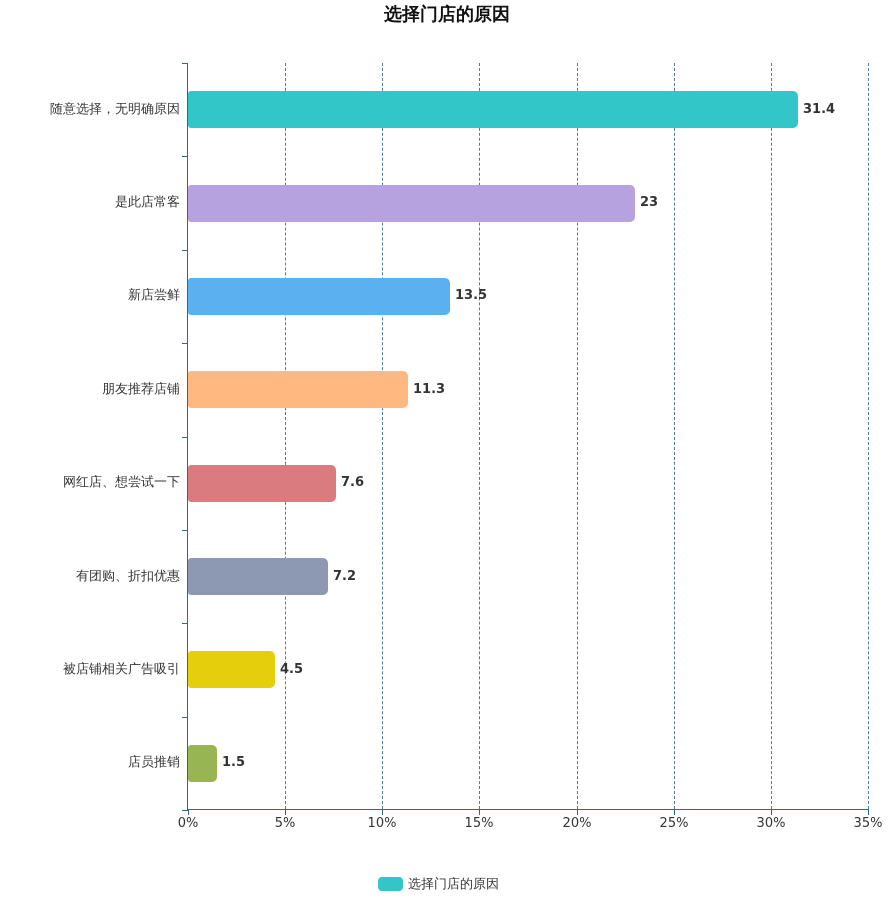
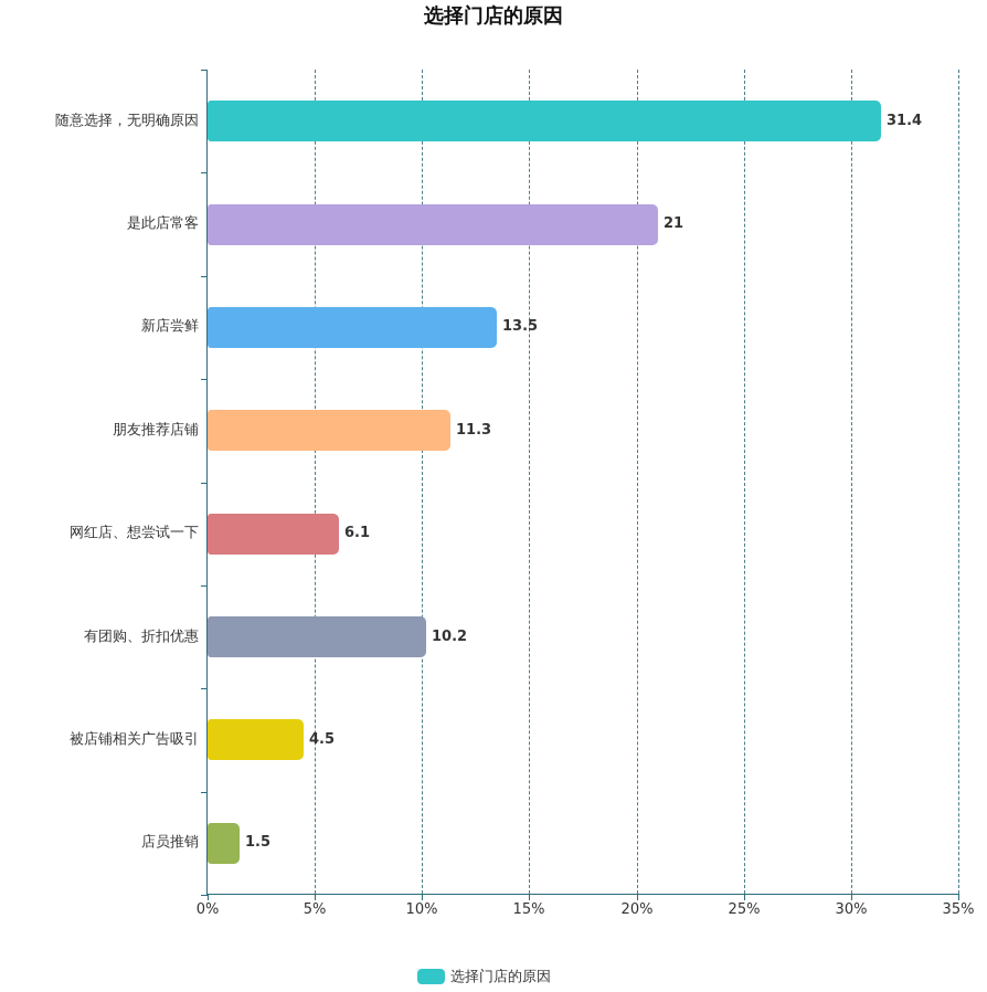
是此店常客: 23 -> 21
网红店、想尝试一下: 7.6 -> 6.1
有团购、折扣优惠: 7.2 -> 10.2
